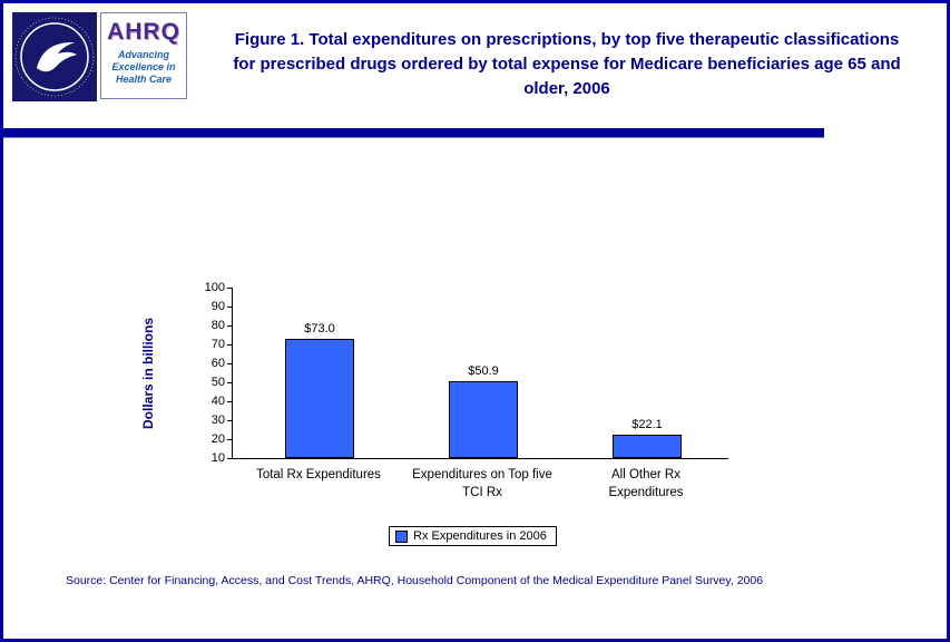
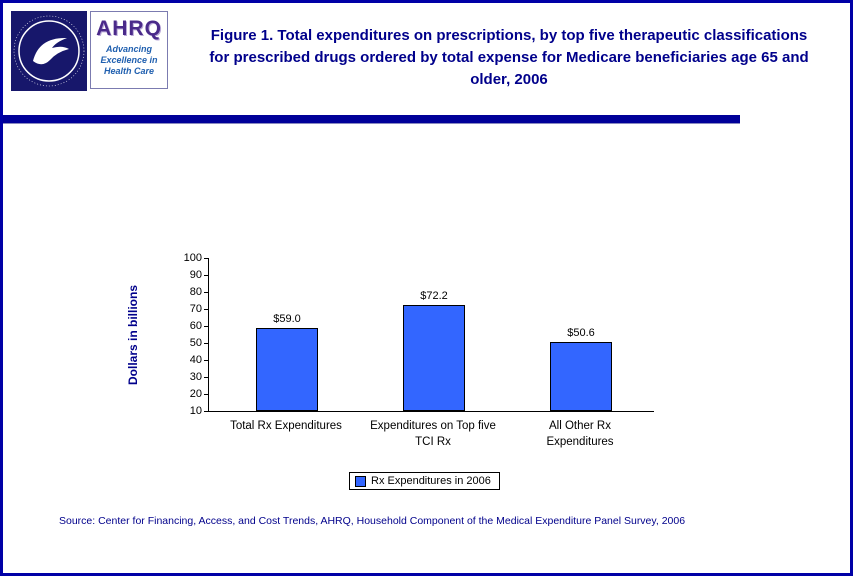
Total Rx Expenditures: $73.0 -> $59.0
Expenditures on Top five TCI Rx: $50.9 -> $72.2
All Other Rx Expenditures: $22.1 -> $50.6
